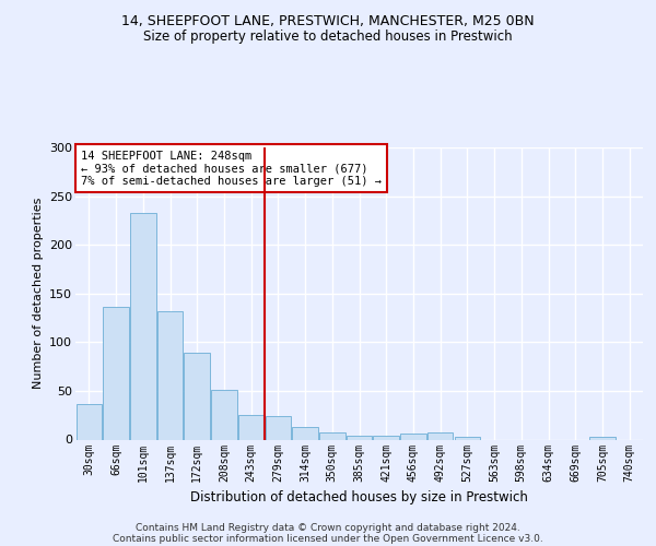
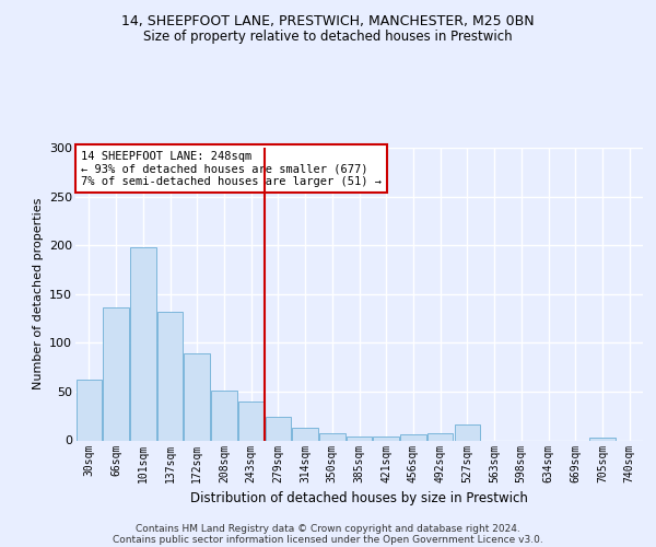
30sqm: 37 -> 62
101sqm: 233 -> 198
243sqm: 25 -> 40
527sqm: 3 -> 16
